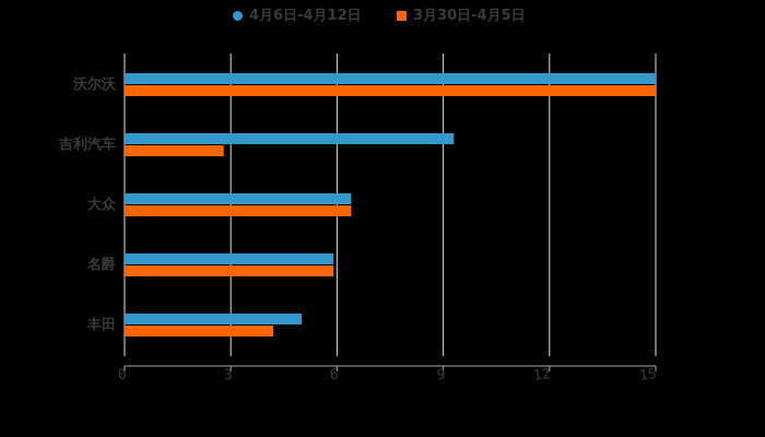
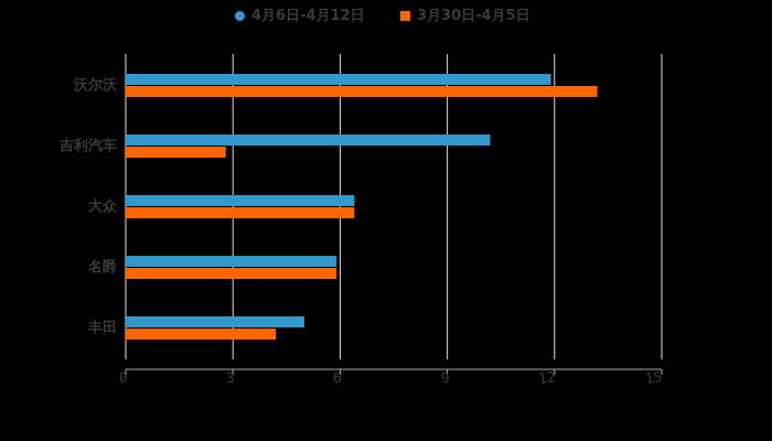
4月6日-4月12日/沃尔沃: 15.0 -> 11.9
3月30日-4月5日/沃尔沃: 15.0 -> 13.2
4月6日-4月12日/吉利汽车: 9.3 -> 10.2
